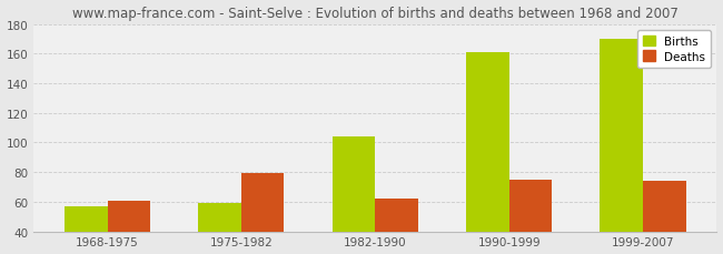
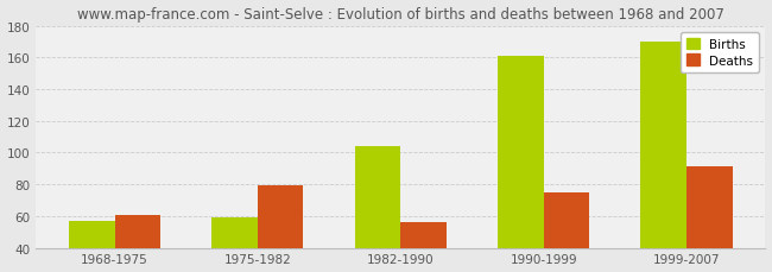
Deaths/1982-1990: 62 -> 56
Deaths/1999-2007: 74 -> 91
